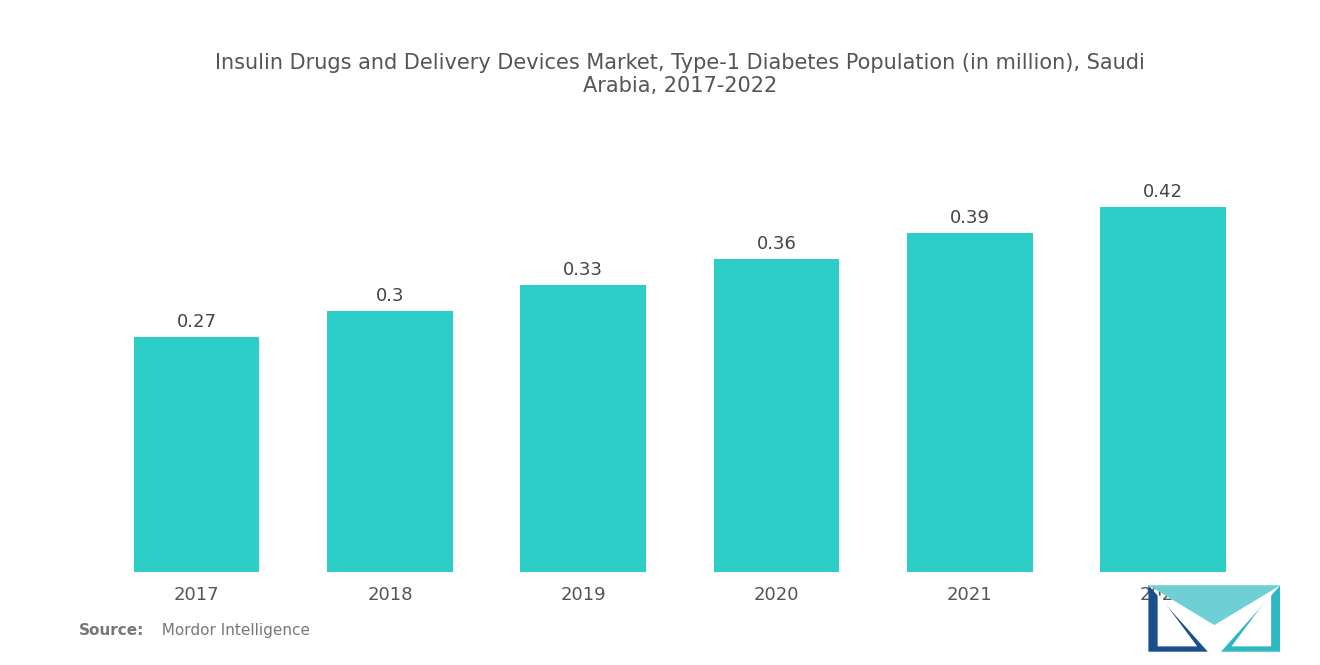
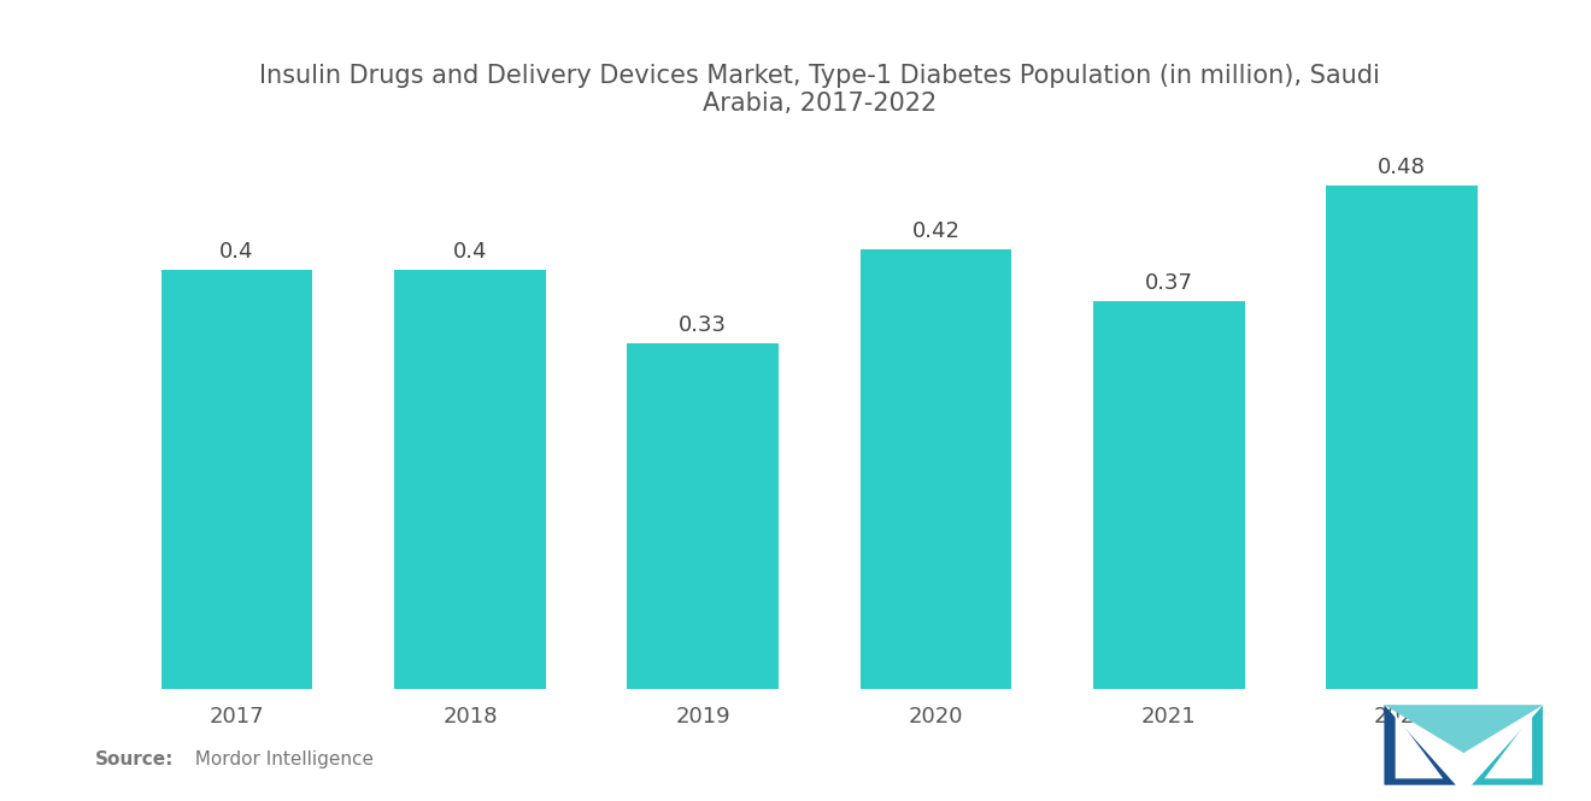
2017: 0.3 -> 0.4
2018: 0.3 -> 0.4
2020: 0.36 -> 0.42
2021: 0.39 -> 0.37
2022: 0.42 -> 0.48
